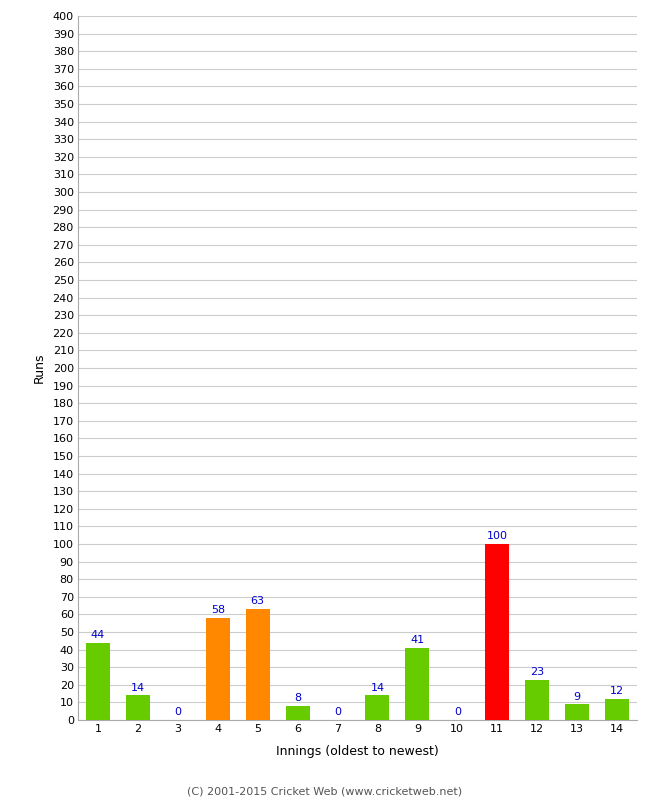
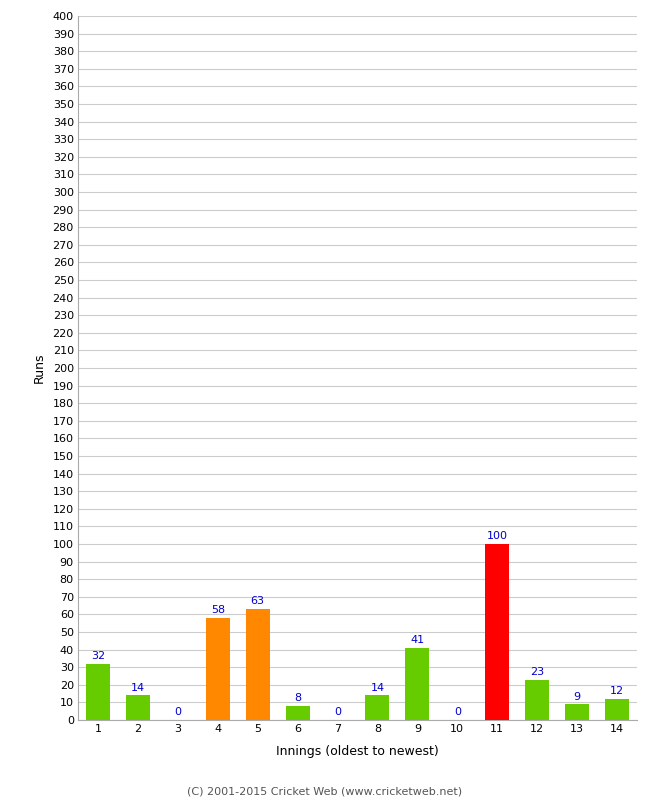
1: 44 -> 32
